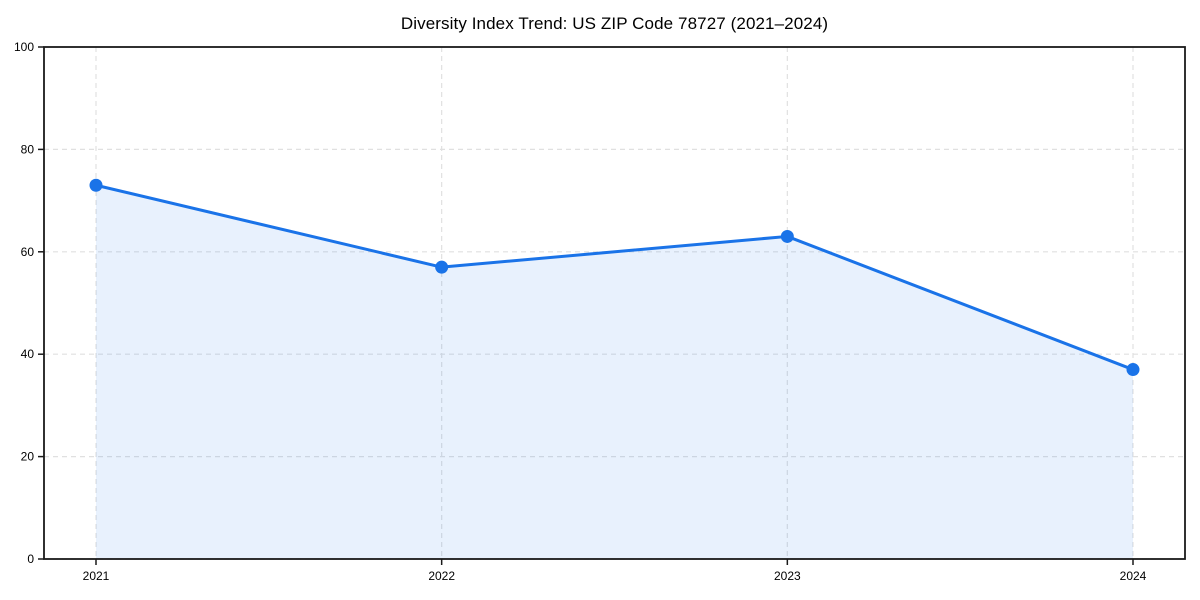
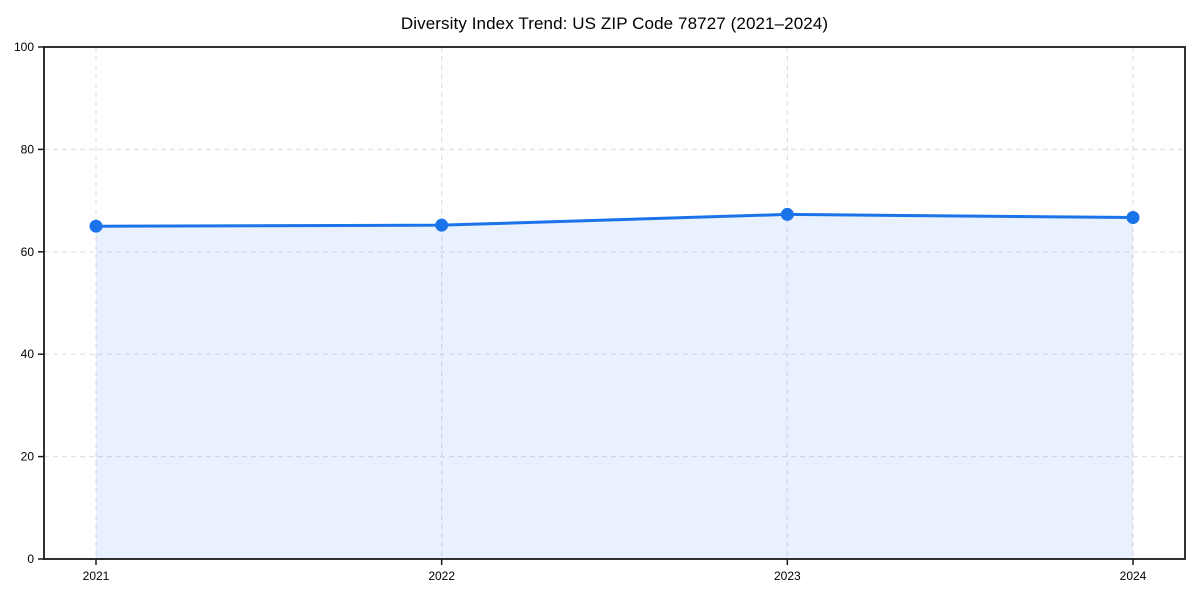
2021: 73 -> 65
2022: 57 -> 65
2023: 63 -> 67
2024: 37 -> 67
